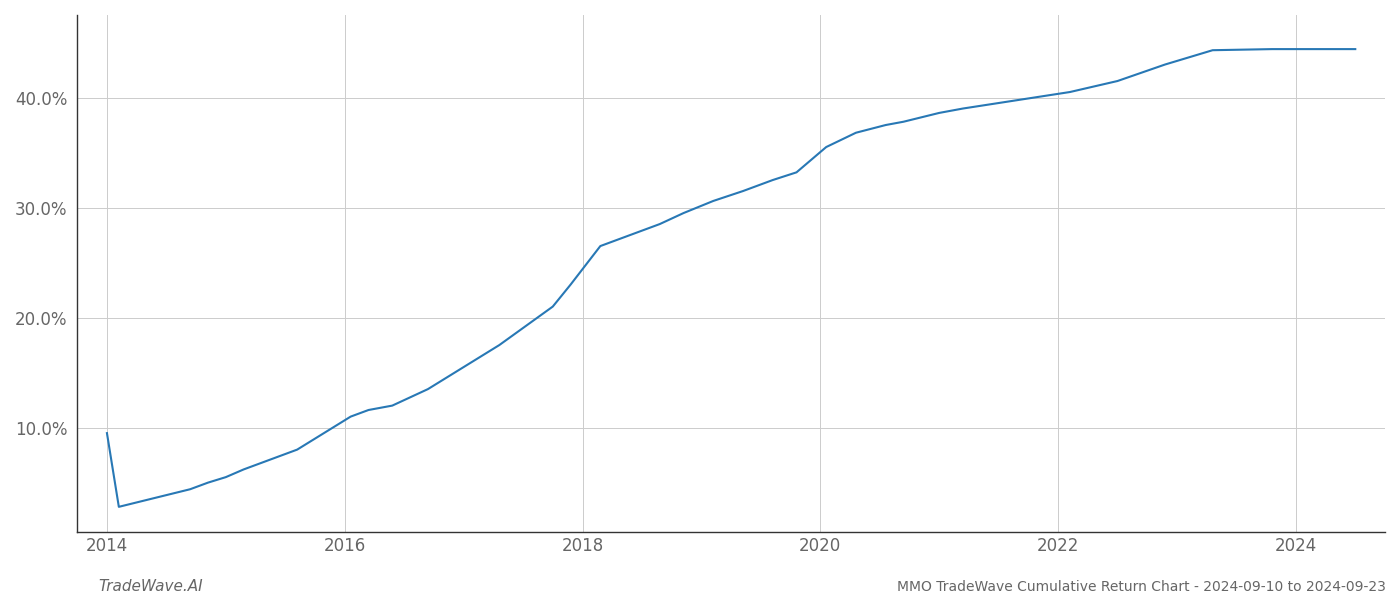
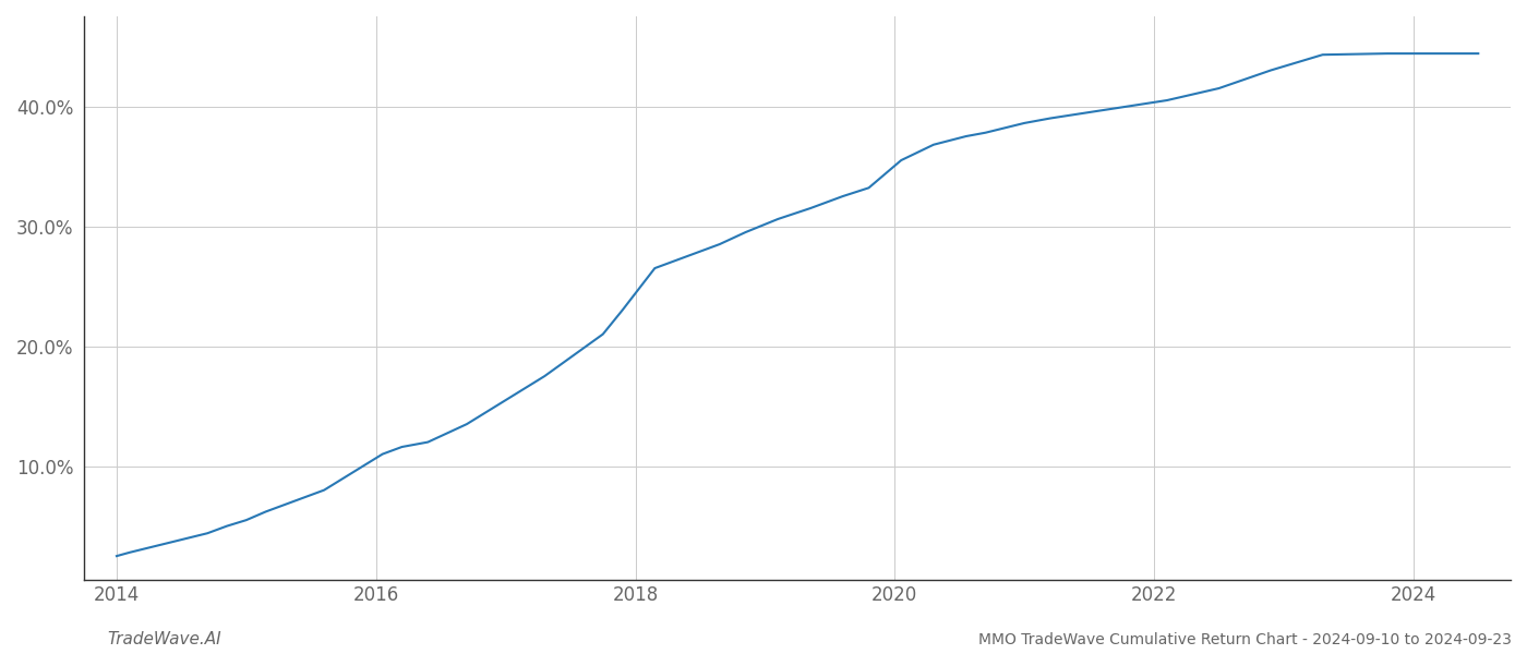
2014: 9.5% -> 2.5%
